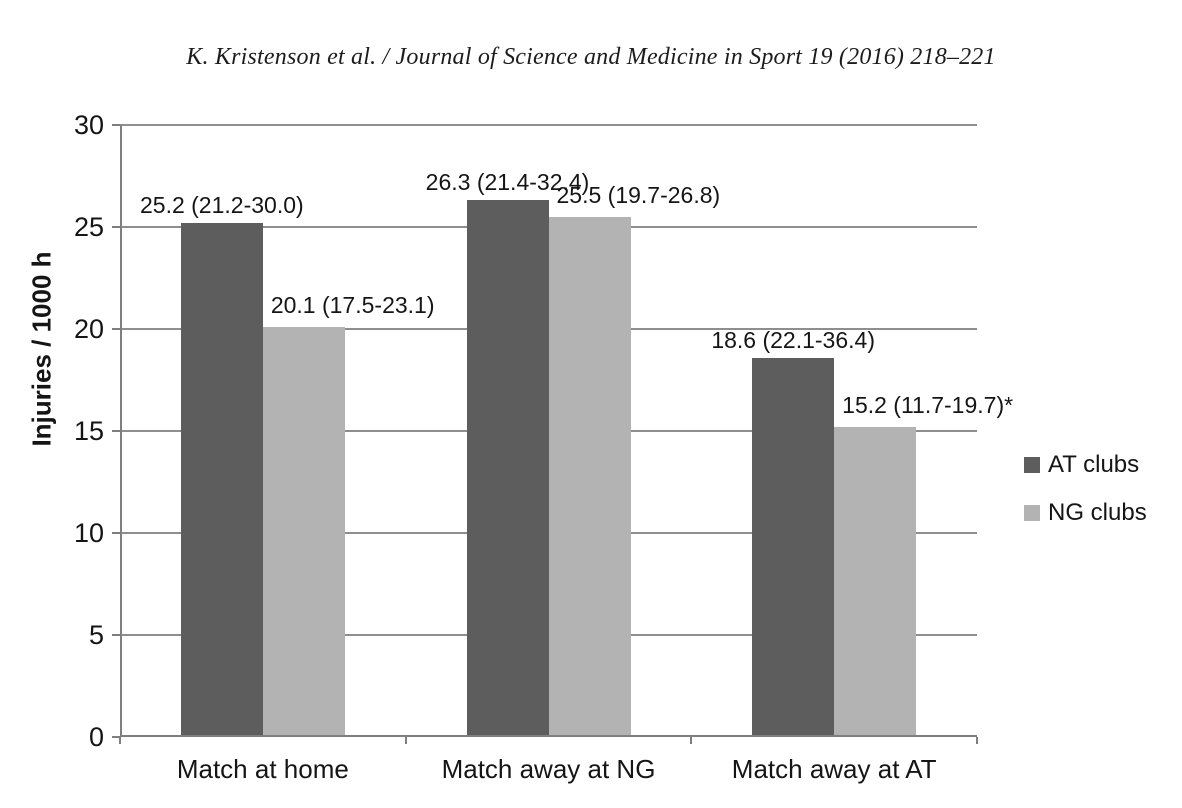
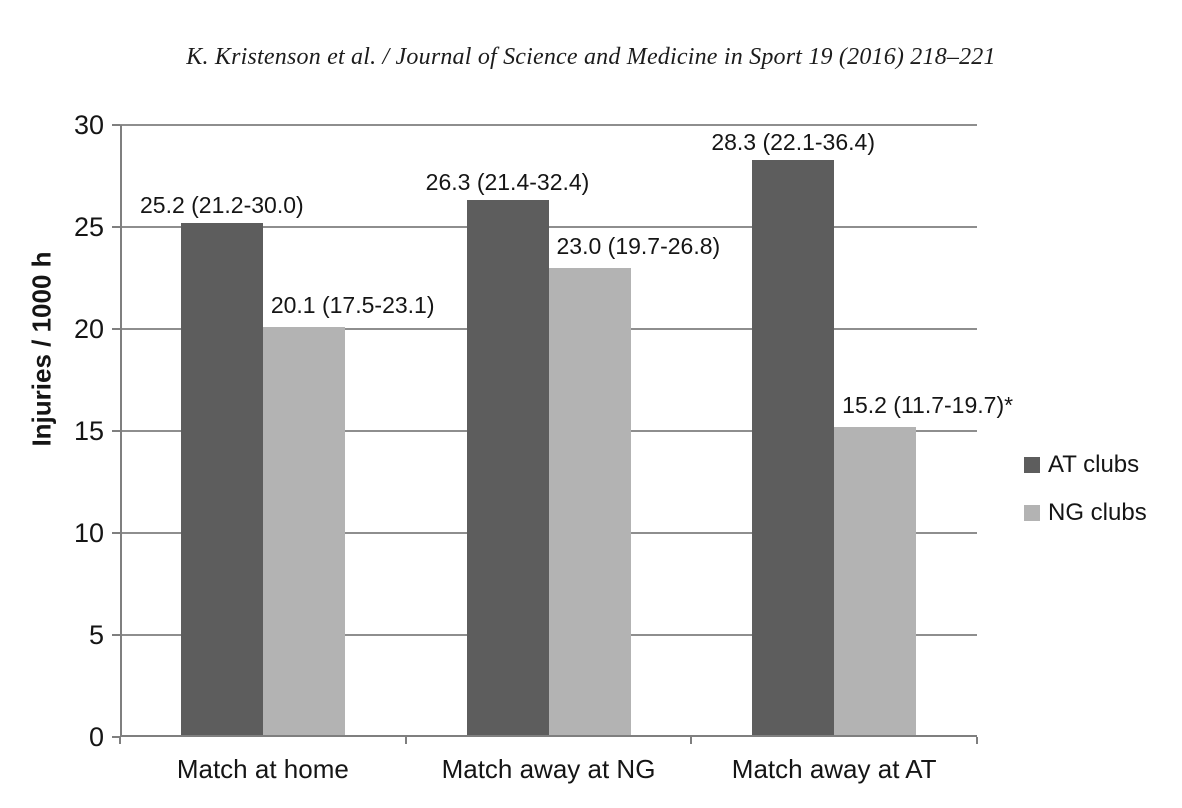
NG clubs/Match away at NG: 25.5 -> 23.0
AT clubs/Match away at AT: 18.6 -> 28.3
